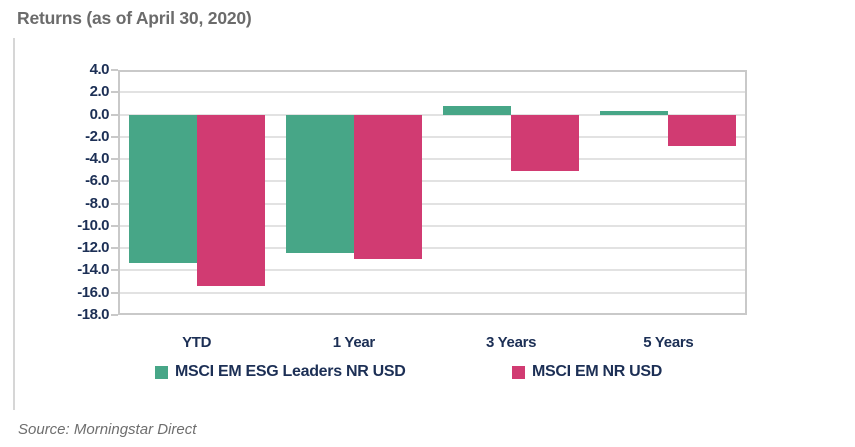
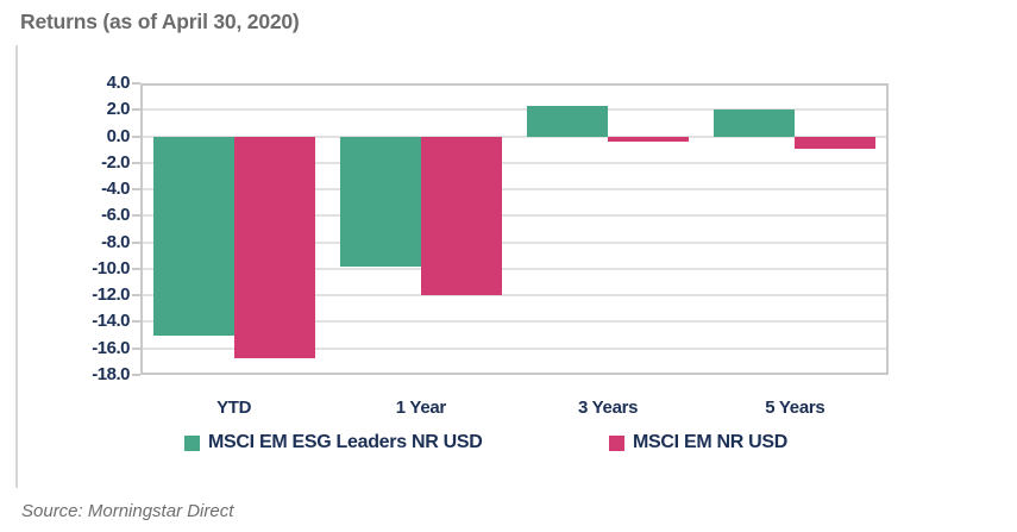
MSCI EM ESG Leaders NR USD/YTD: -13.3 -> -15.0
MSCI EM NR USD/YTD: -15.4 -> -16.7
MSCI EM ESG Leaders NR USD/1 Year: -12.4 -> -9.8
MSCI EM NR USD/1 Year: -13.0 -> -12.0
MSCI EM ESG Leaders NR USD/3 Years: 0.8 -> 2.3
MSCI EM NR USD/3 Years: -5.1 -> -0.4
MSCI EM ESG Leaders NR USD/5 Years: 0.3 -> 2.0
MSCI EM NR USD/5 Years: -2.8 -> -0.9
